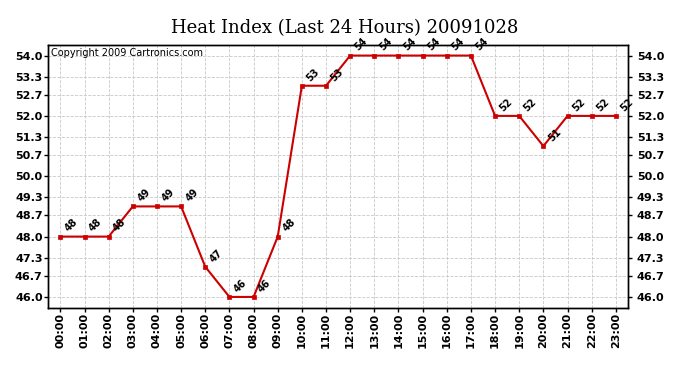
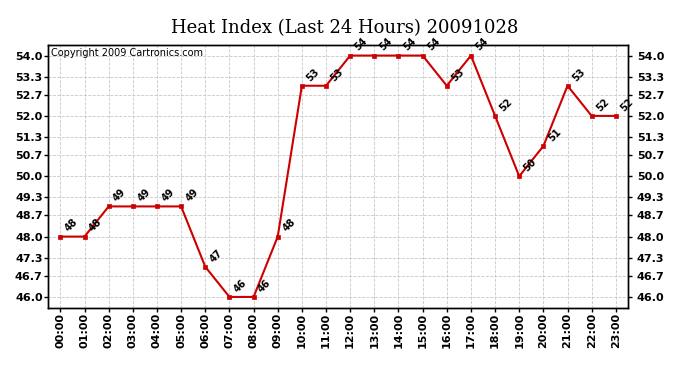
02:00: 48 -> 49
16:00: 54 -> 53
19:00: 52 -> 50
21:00: 52 -> 53
